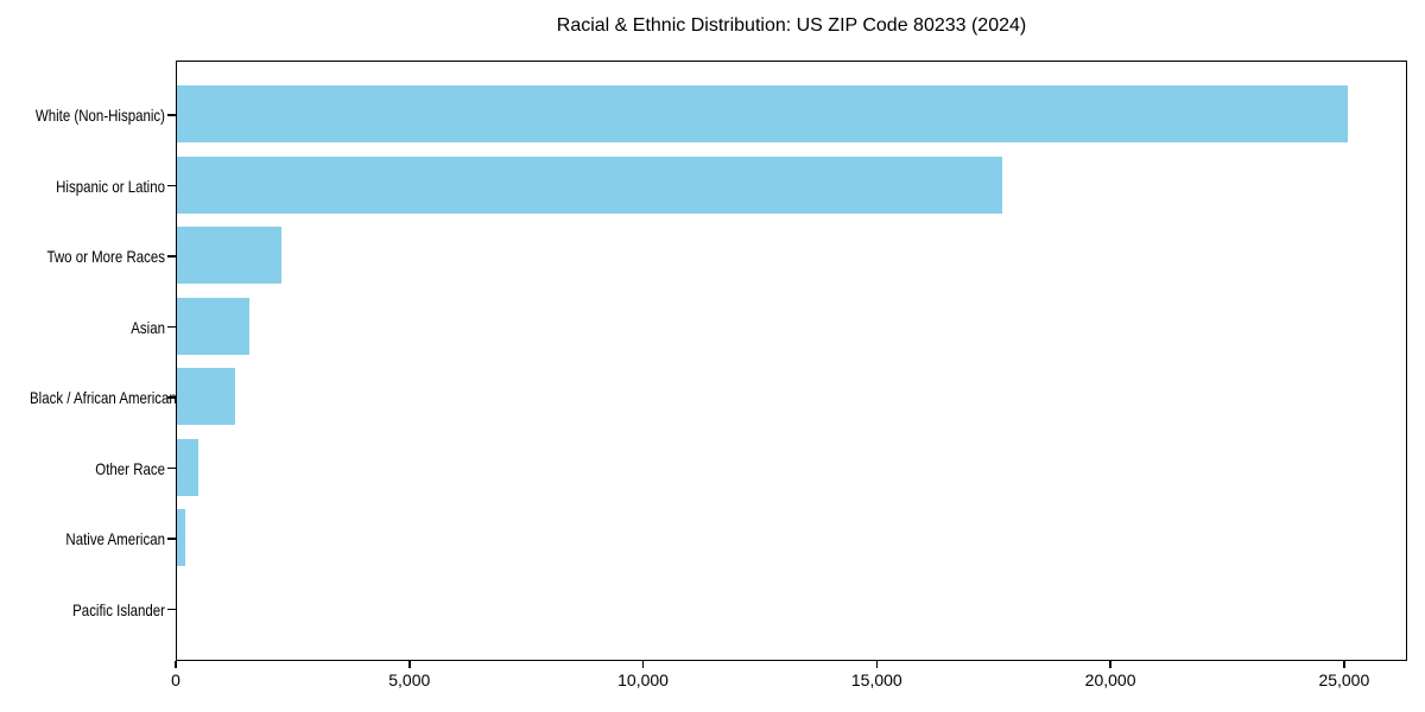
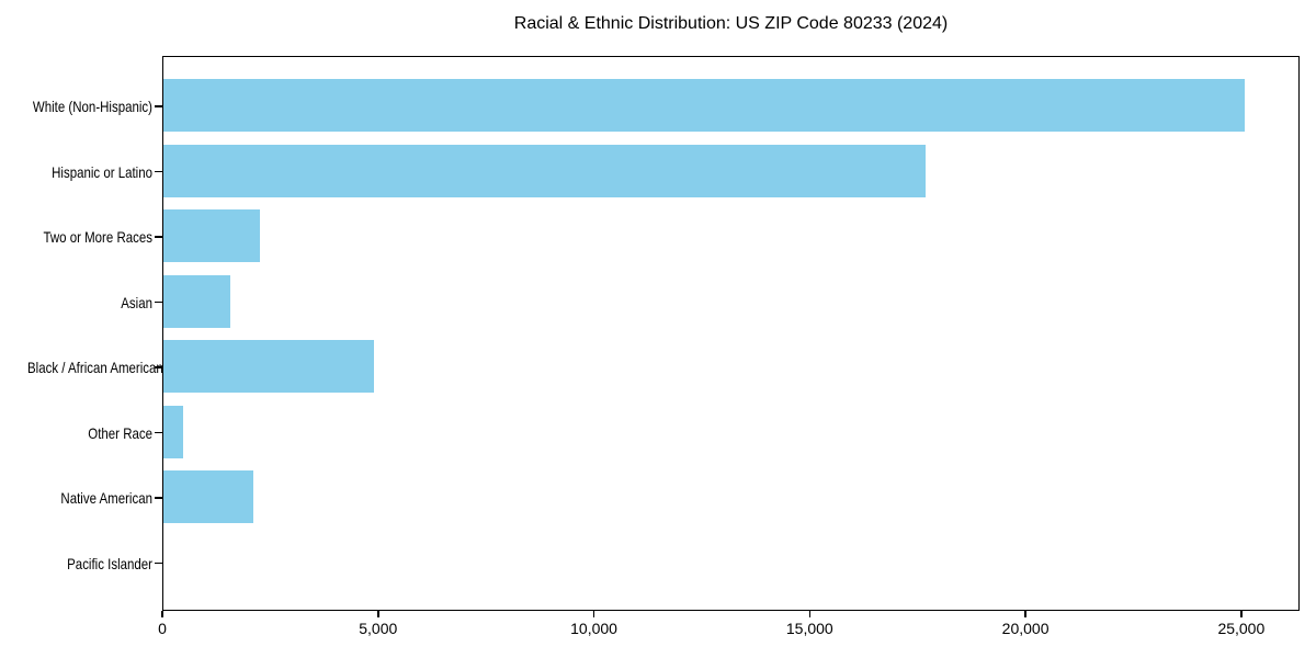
Black / African American: 1200 -> 4900
Native American: 200 -> 2100
